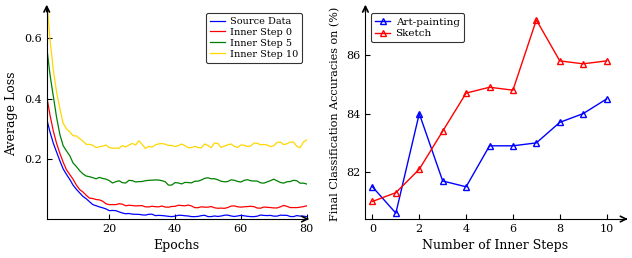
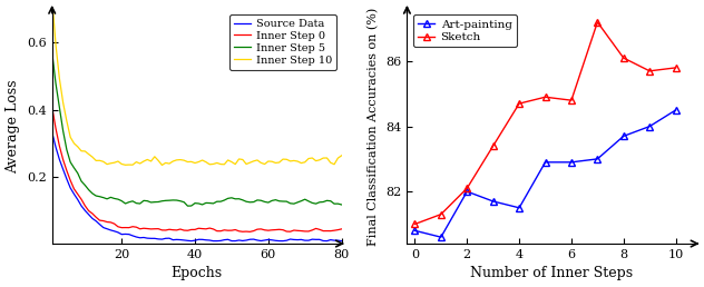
Art-painting/0: 81.5 -> 80.8
Art-painting/2: 84.0 -> 82.0
Sketch/8: 85.8 -> 86.1
